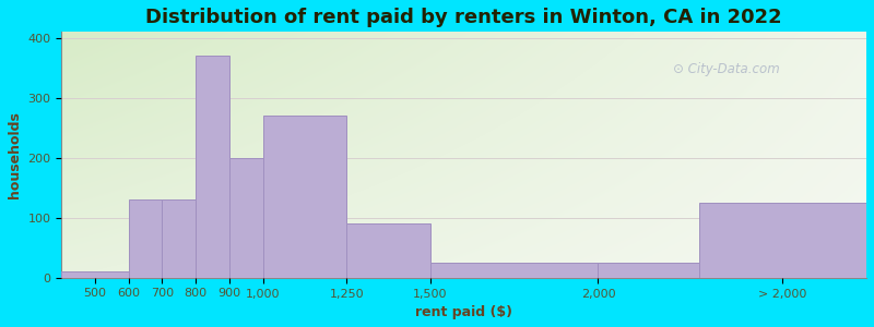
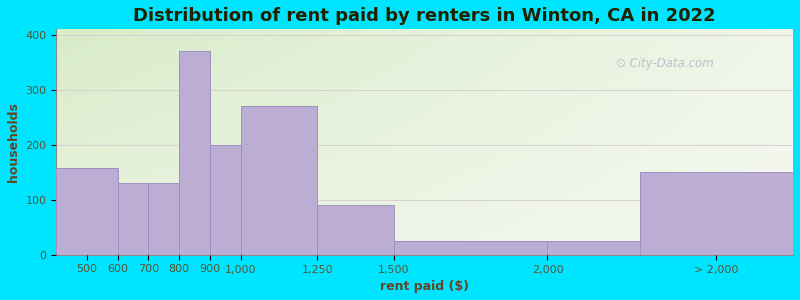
500: 10 -> 158
> 2,000: 125 -> 150
